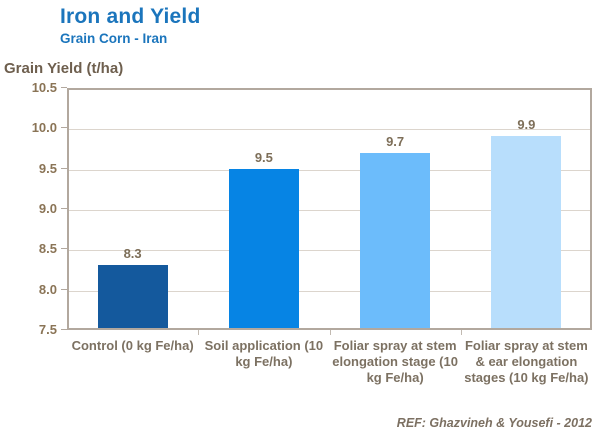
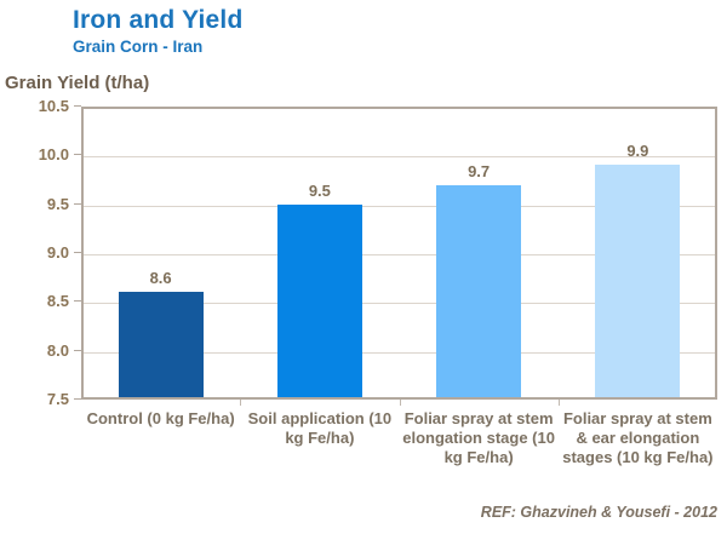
Control (0 kg Fe/ha): 8.3 -> 8.6
